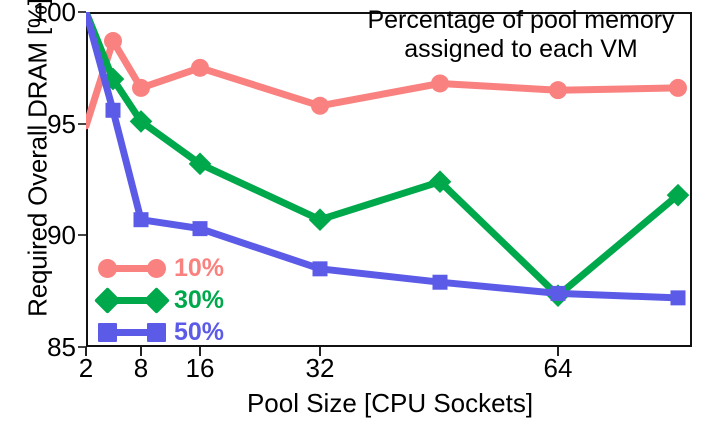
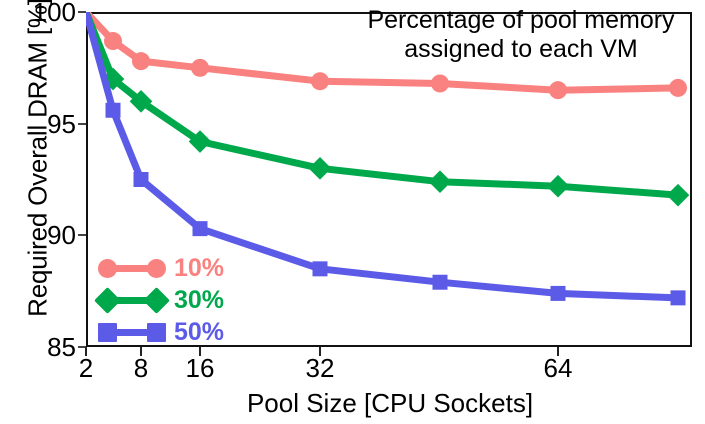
10%/2: 94.9 -> 100.0
10%/8: 96.6 -> 97.8
30%/8: 95.1 -> 96.0
50%/8: 90.7 -> 92.5
30%/16: 93.2 -> 94.2
10%/32: 95.8 -> 96.9
30%/32: 90.7 -> 93.0
30%/64: 87.3 -> 92.2
